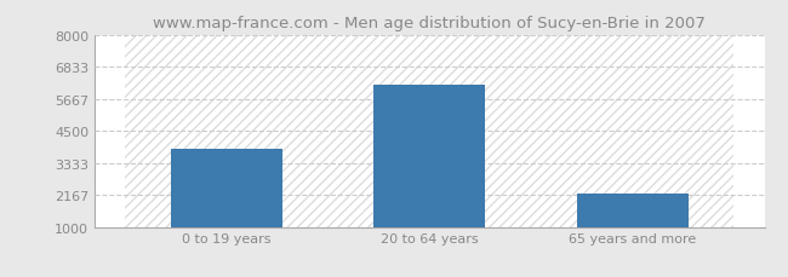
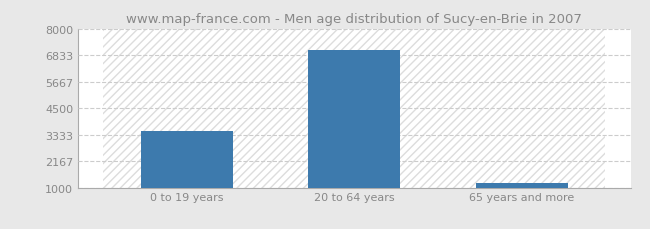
0 to 19 years: 3850 -> 3500
20 to 64 years: 6200 -> 7050
65 years and more: 2200 -> 1200
